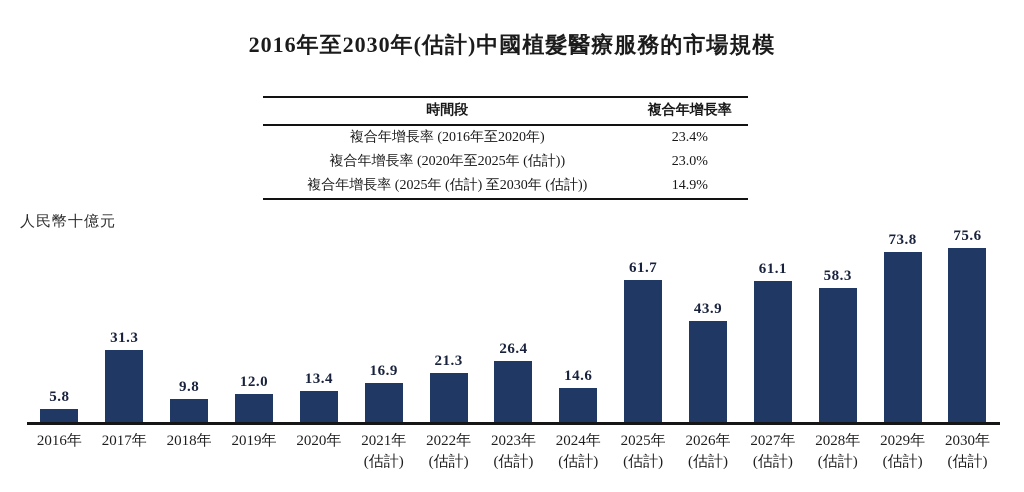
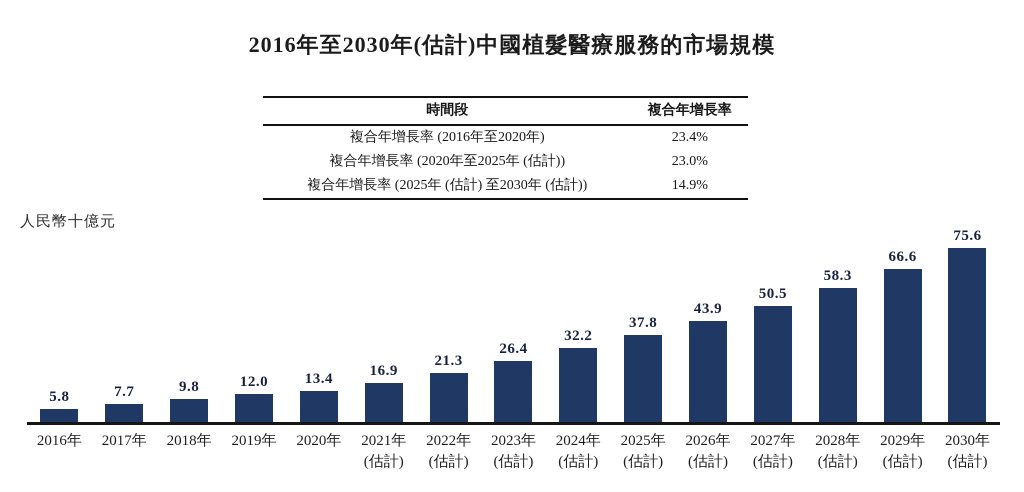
2017年: 31.3 -> 7.7
2024年(估計): 14.6 -> 32.2
2025年(估計): 61.7 -> 37.8
2027年(估計): 61.1 -> 50.5
2029年(估計): 73.8 -> 66.6
